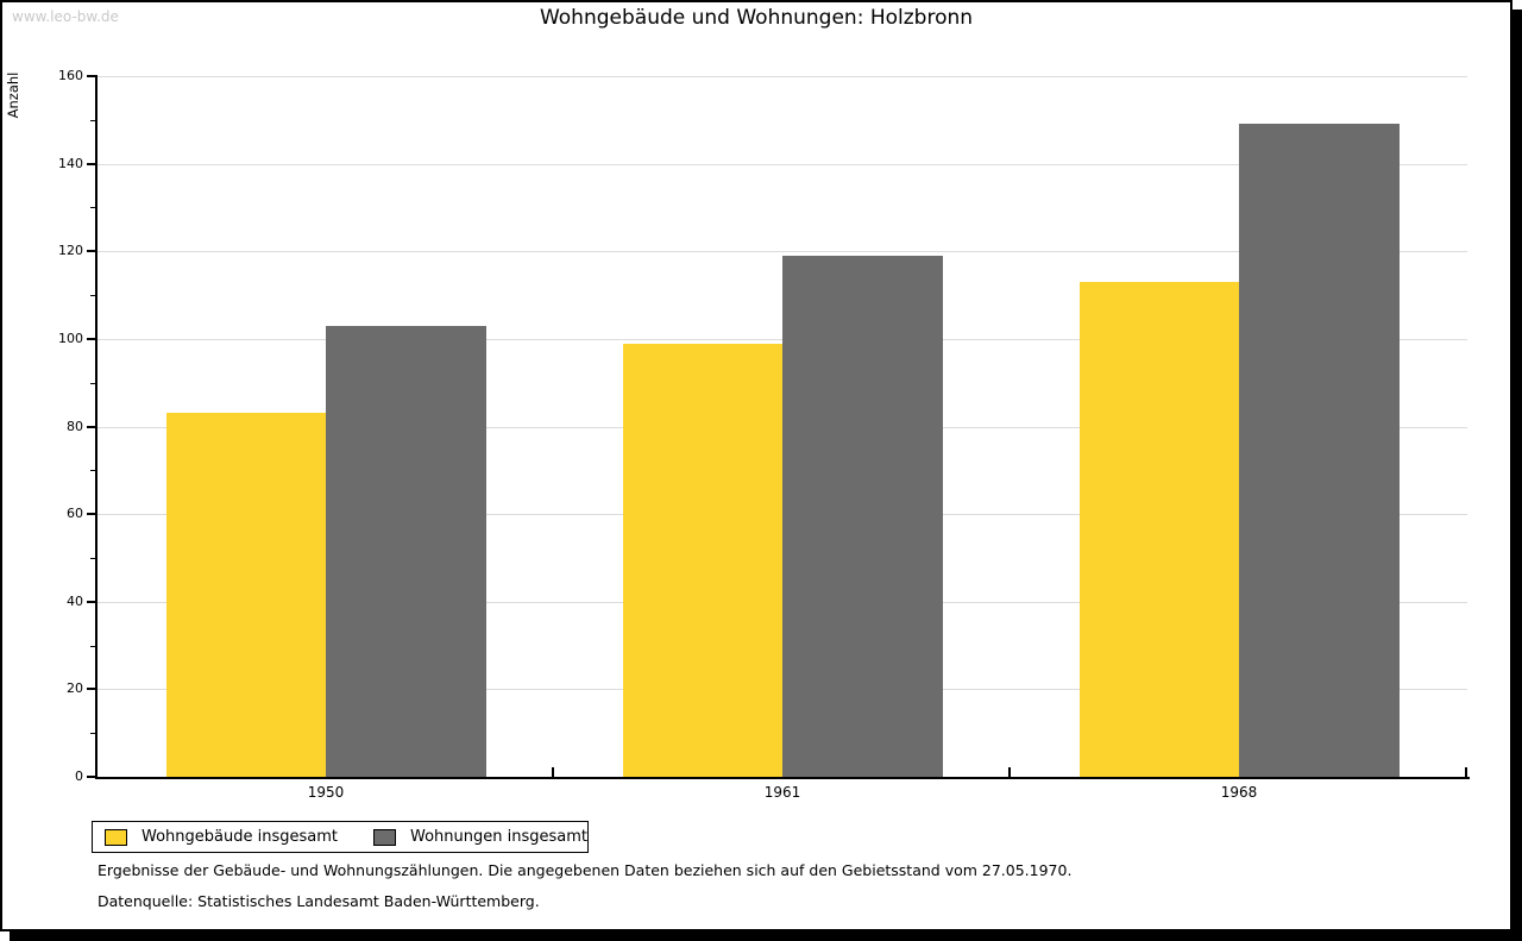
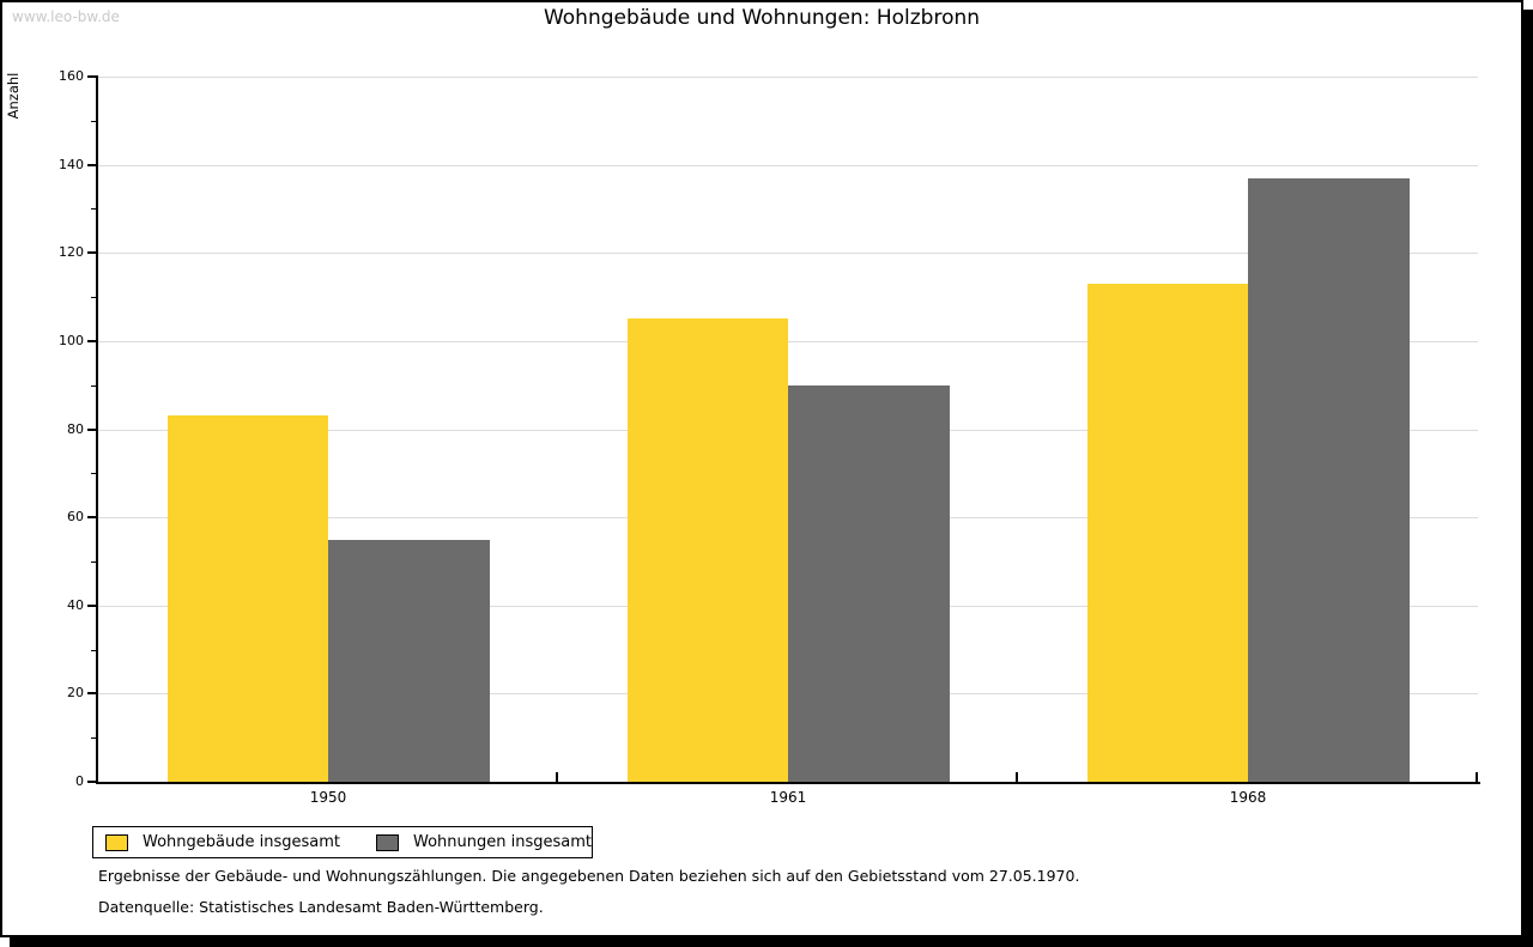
Wohnungen insgesamt/1950: 103 -> 55
Wohngebäude insgesamt/1961: 99 -> 105
Wohnungen insgesamt/1961: 119 -> 90
Wohnungen insgesamt/1968: 149 -> 137
